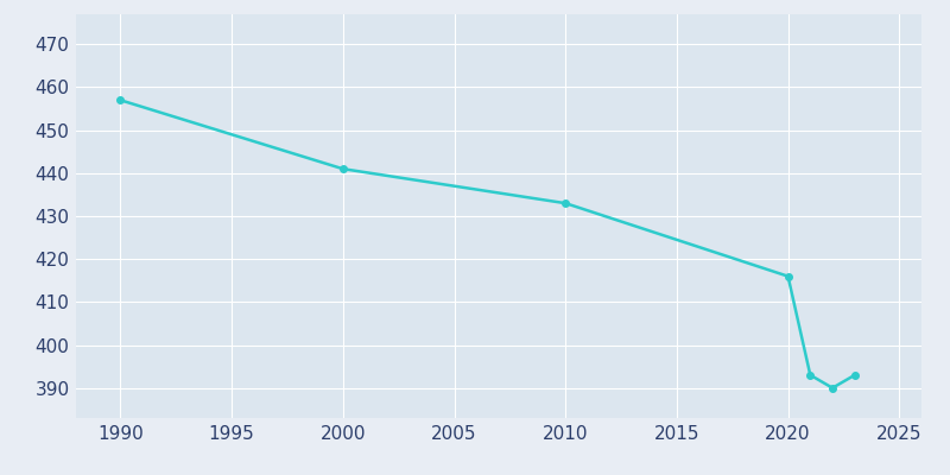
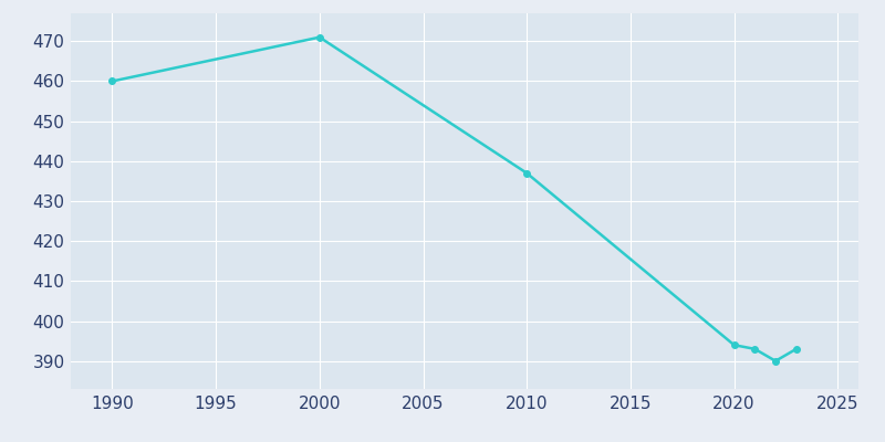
1990: 457 -> 460
2000: 441 -> 471
2010: 433 -> 437
2020: 416 -> 394
